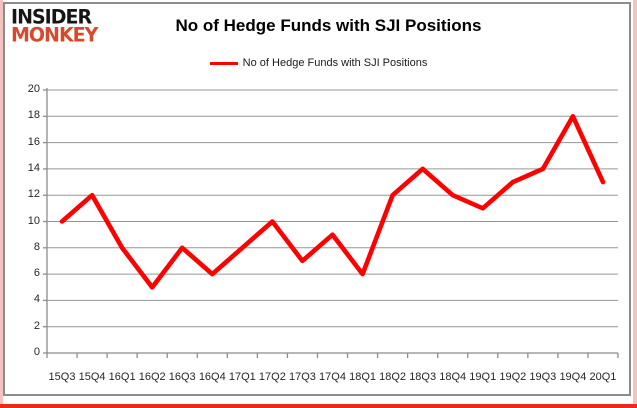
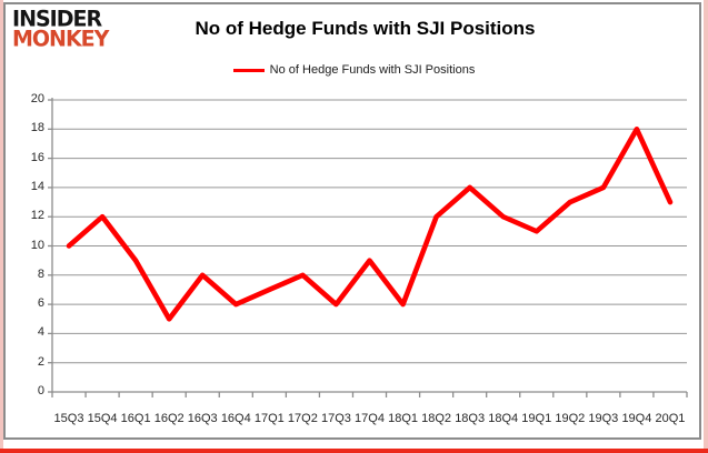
16Q1: 8 -> 9
17Q1: 8 -> 7
17Q2: 10 -> 8
17Q3: 7 -> 6
